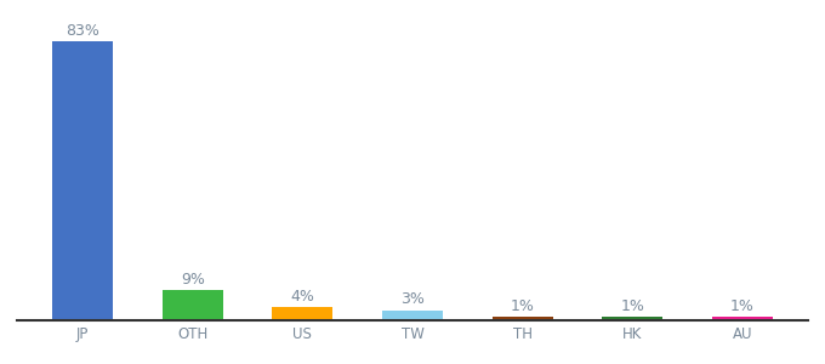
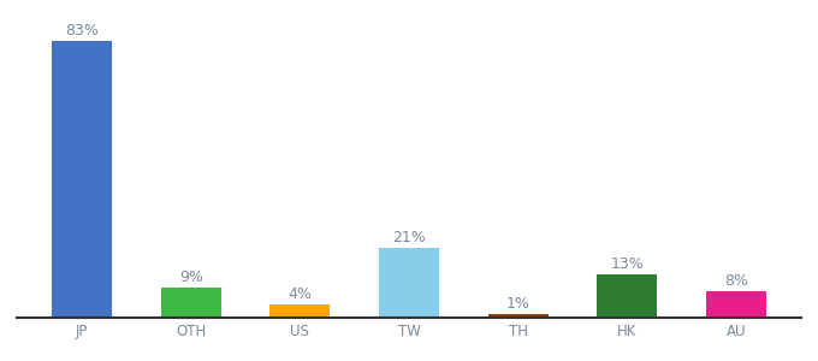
TW: 3% -> 21%
HK: 1% -> 13%
AU: 1% -> 8%
